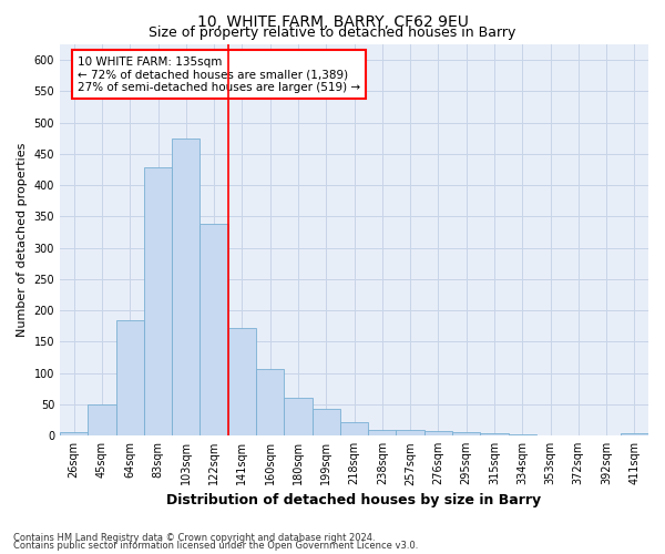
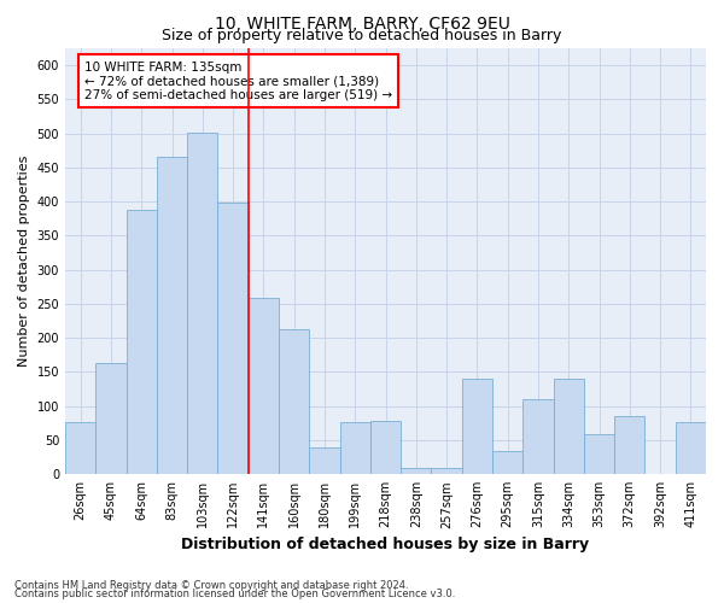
26sqm: 5 -> 76
45sqm: 50 -> 164
64sqm: 185 -> 388
83sqm: 428 -> 466
103sqm: 475 -> 502
122sqm: 338 -> 398
141sqm: 172 -> 258
160sqm: 107 -> 212
180sqm: 60 -> 40
199sqm: 43 -> 76
218sqm: 22 -> 78
276sqm: 7 -> 140
295sqm: 5 -> 34
315sqm: 4 -> 110
334sqm: 2 -> 140
353sqm: 1 -> 58
372sqm: 1 -> 86
411sqm: 4 -> 76
